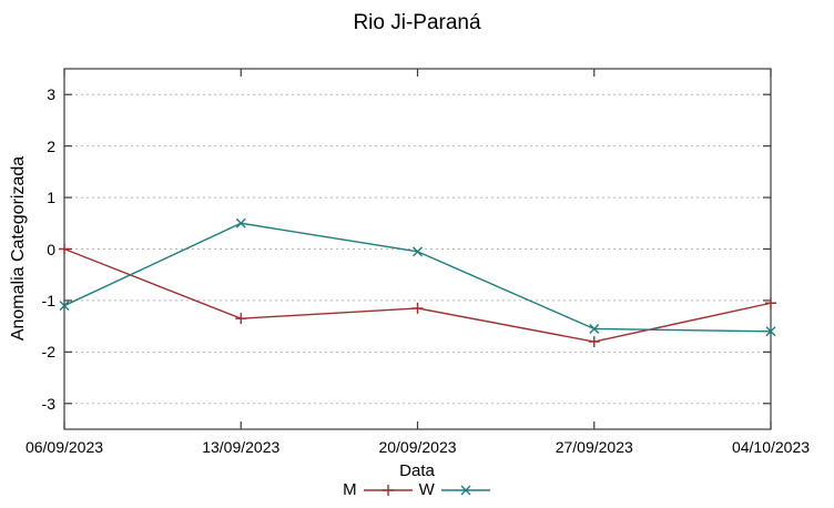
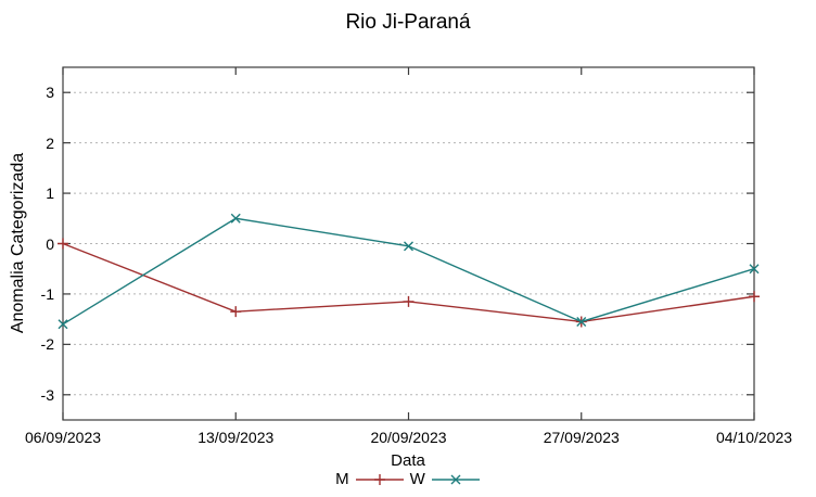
W/06/09/2023: -1.1 -> -1.6
M/27/09/2023: -1.8 -> -1.6
W/04/10/2023: -1.6 -> -0.5
